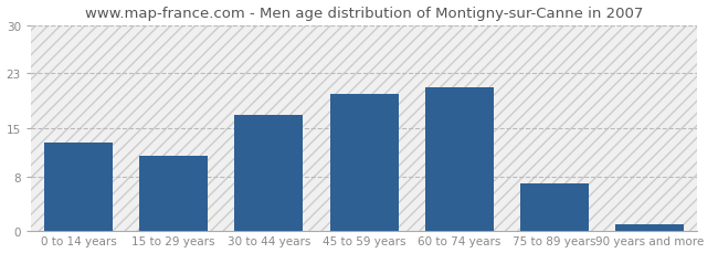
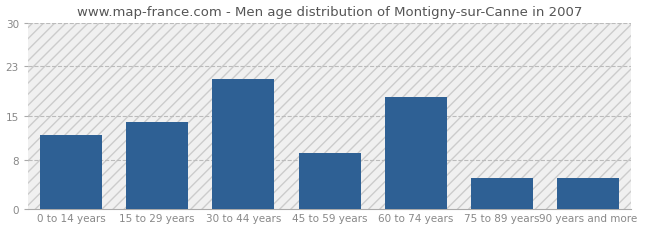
0 to 14 years: 13 -> 12
15 to 29 years: 11 -> 14
30 to 44 years: 17 -> 21
45 to 59 years: 20 -> 9
60 to 74 years: 21 -> 18
75 to 89 years: 7 -> 5
90 years and more: 1 -> 5
